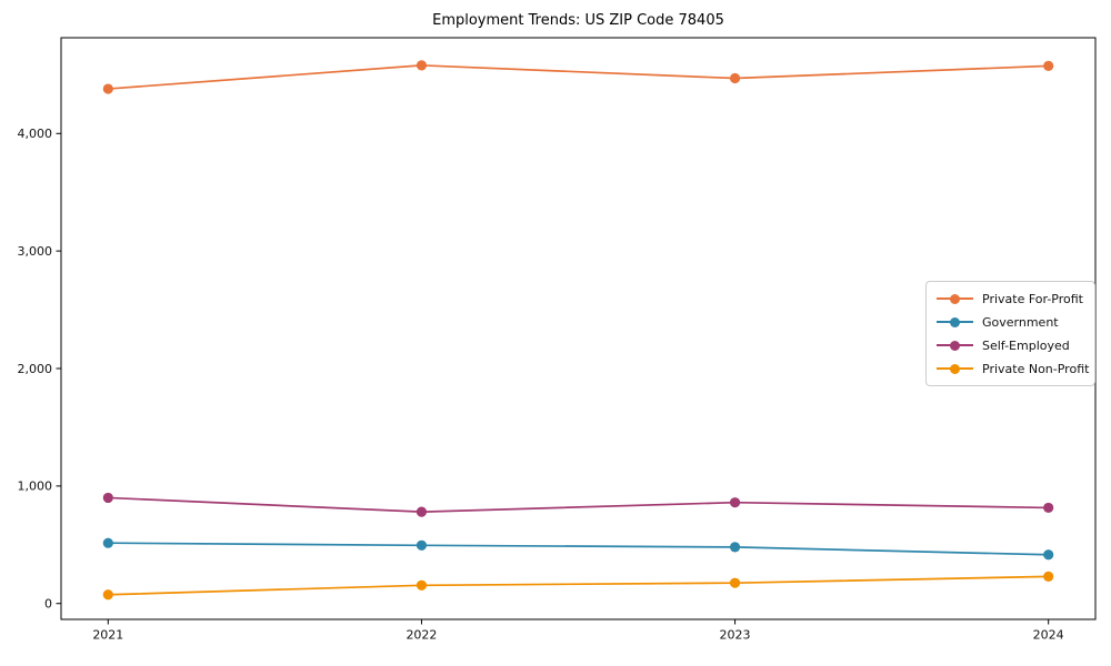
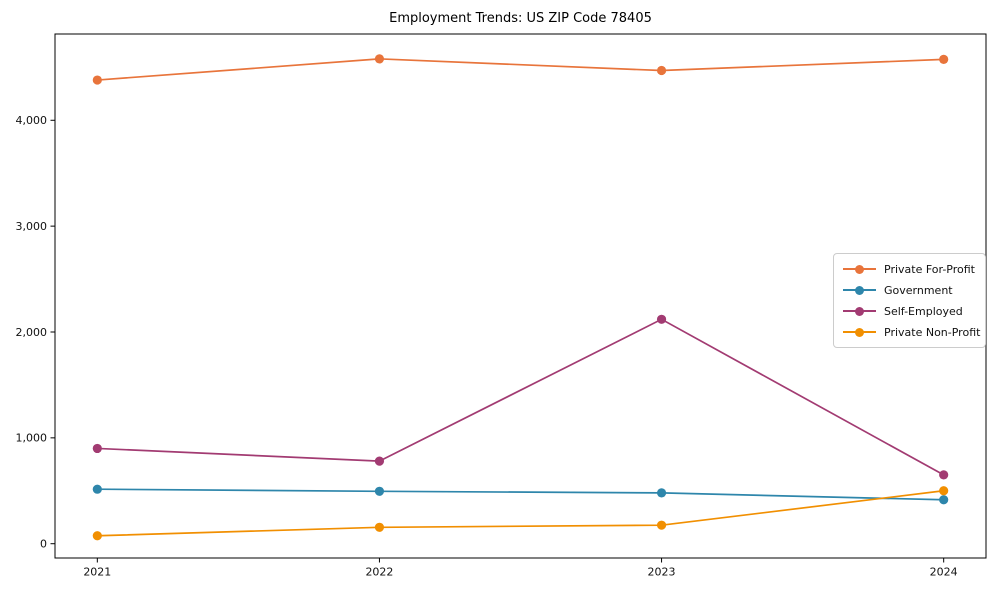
Self-Employed/2023: 860 -> 2120
Self-Employed/2024: 820 -> 650
Private Non-Profit/2024: 230 -> 500
